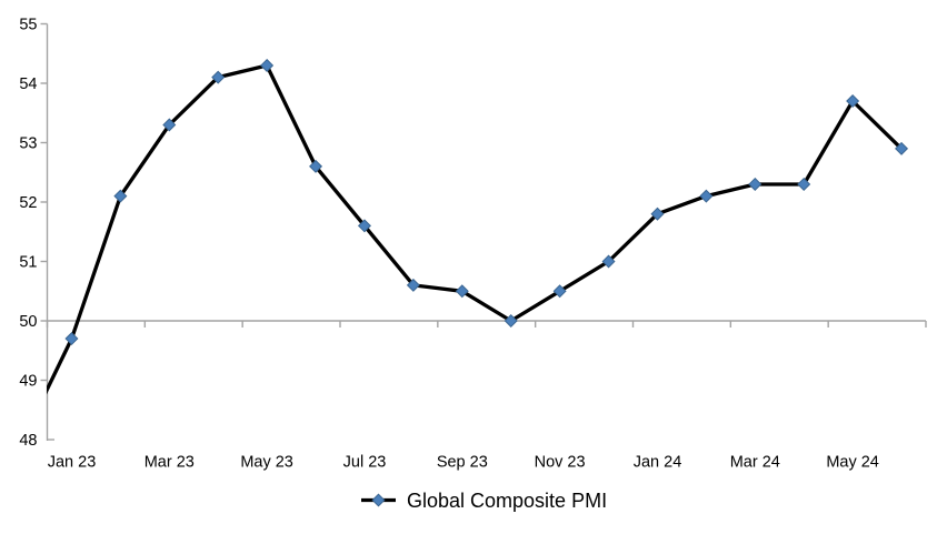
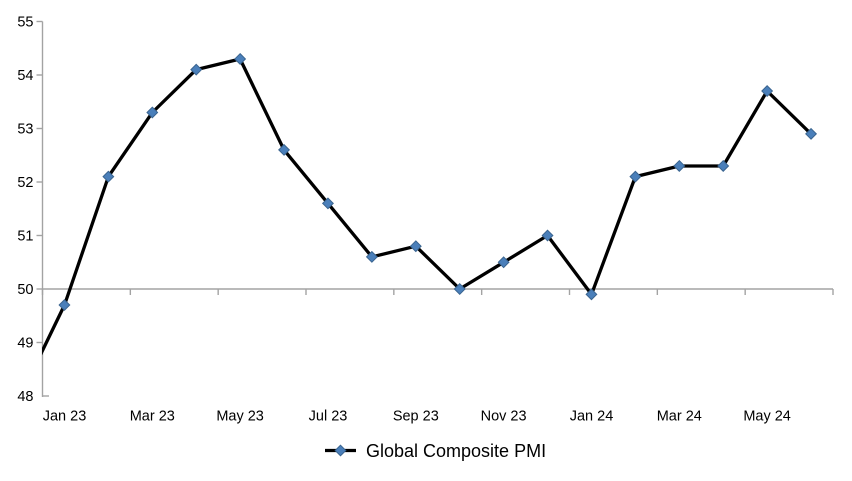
Sep 23: 50.5 -> 50.8
Jan 24: 51.8 -> 49.9
